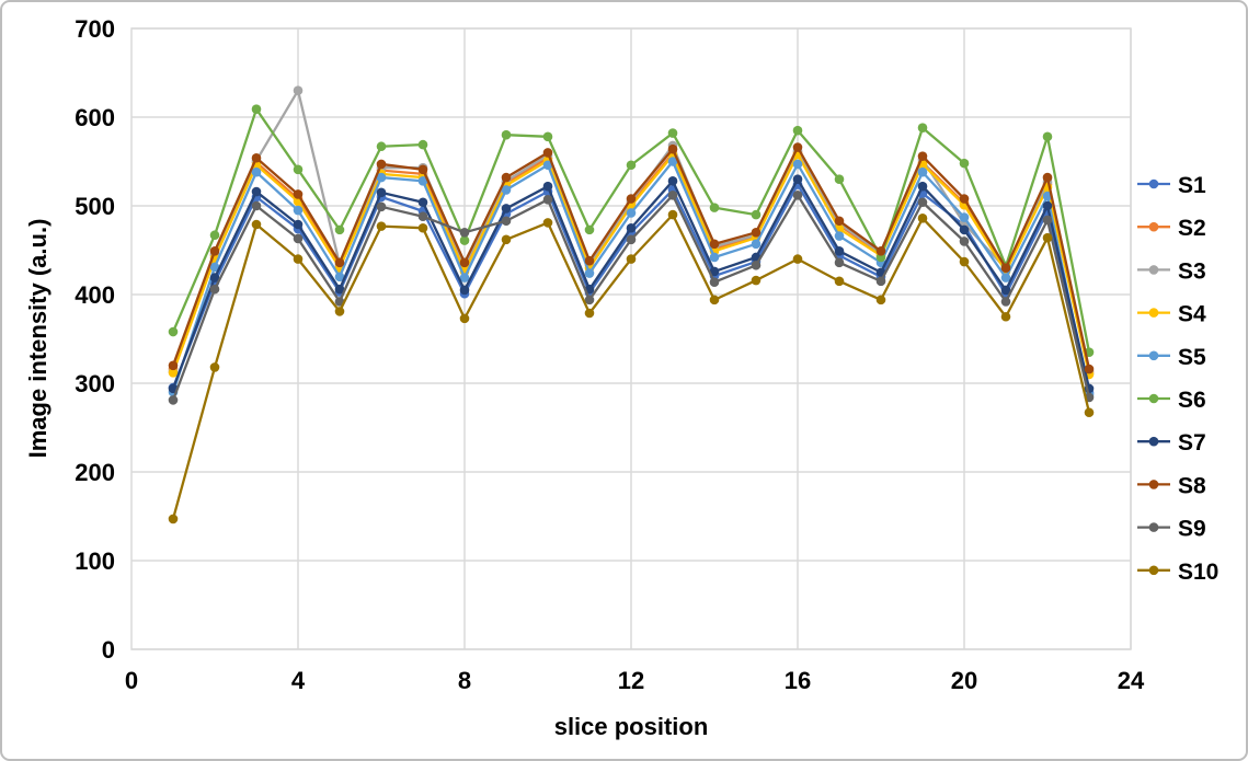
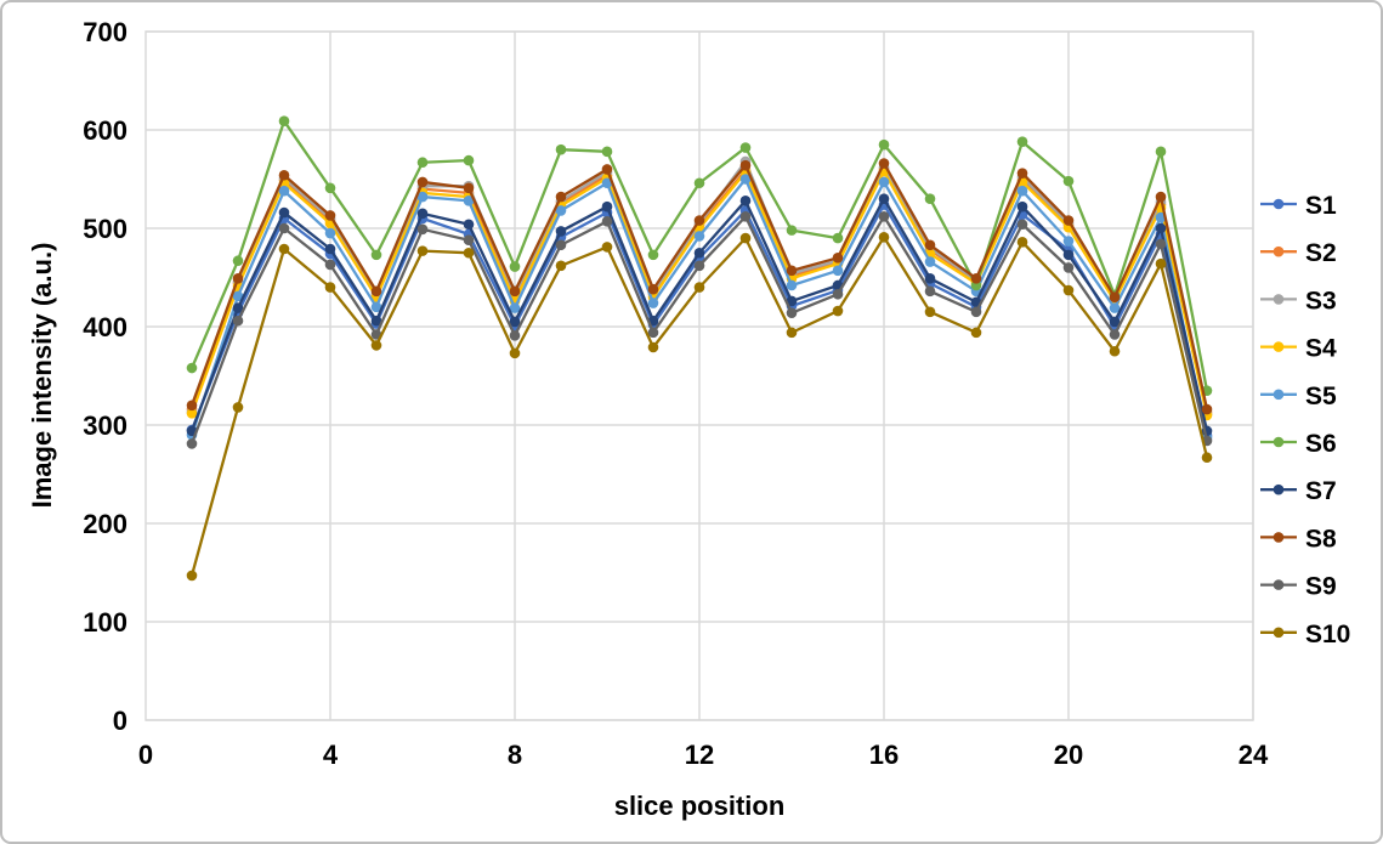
S3/4: 630 -> 510
S9/8: 470 -> 390
S10/16: 440 -> 490
S3/20: 480 -> 500
